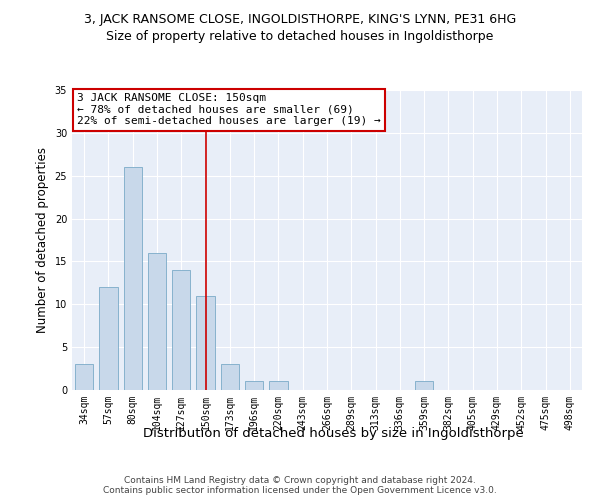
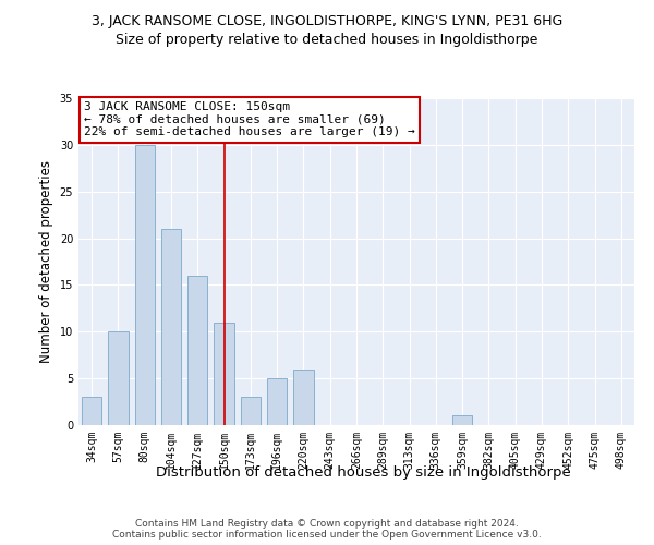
57sqm: 12 -> 10
80sqm: 26 -> 30
104sqm: 16 -> 21
127sqm: 14 -> 16
196sqm: 1 -> 5
220sqm: 1 -> 6
